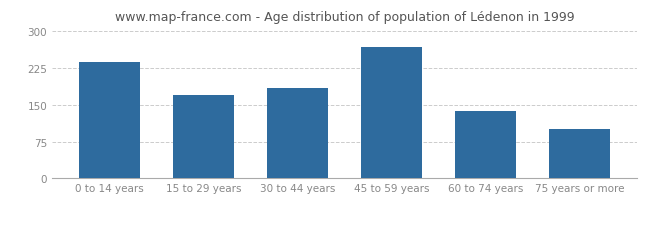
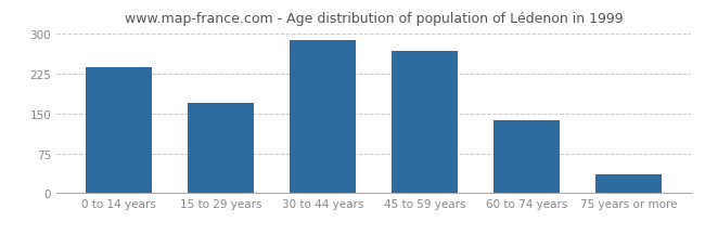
30 to 44 years: 185 -> 288
75 years or more: 100 -> 35
